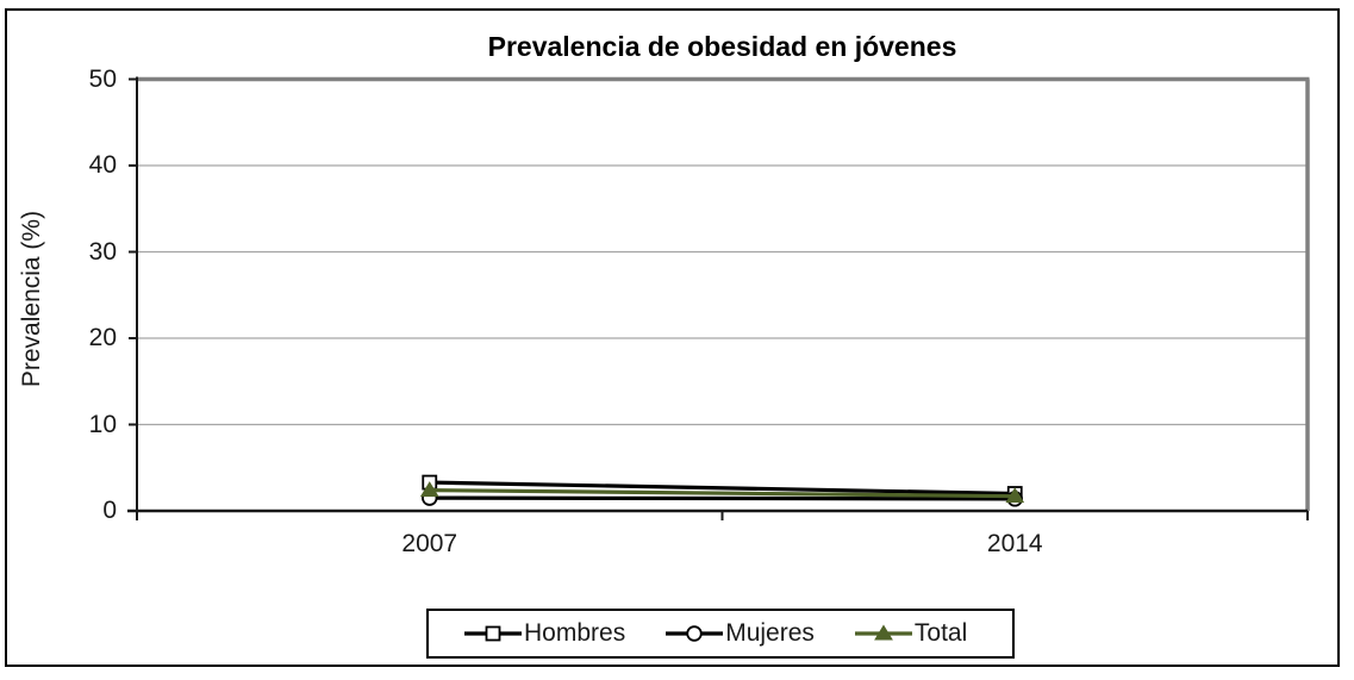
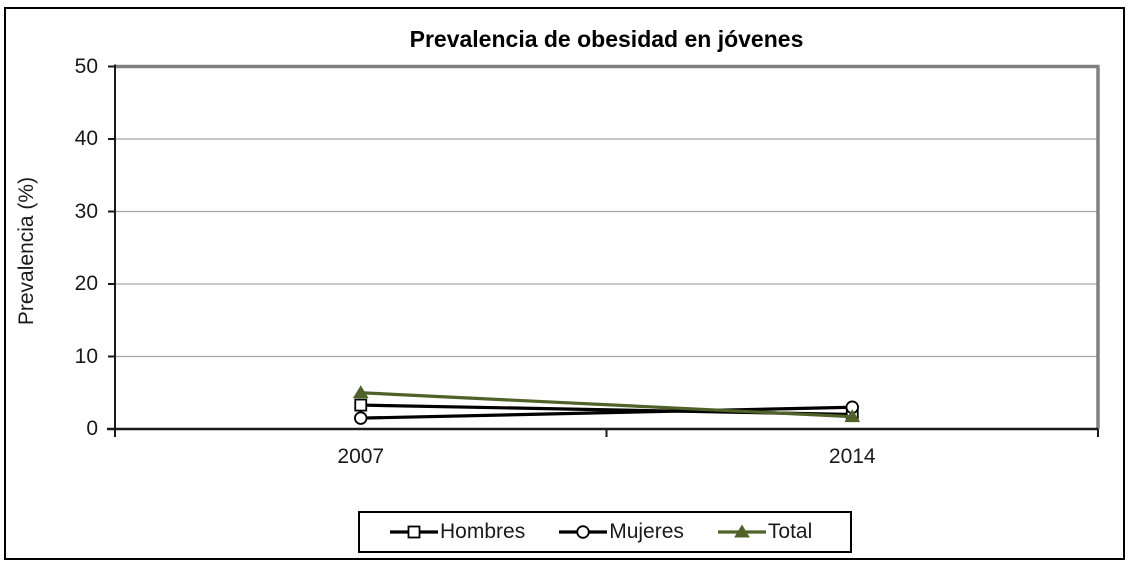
Total/2007: 2 -> 5
Mujeres/2014: 1 -> 3
